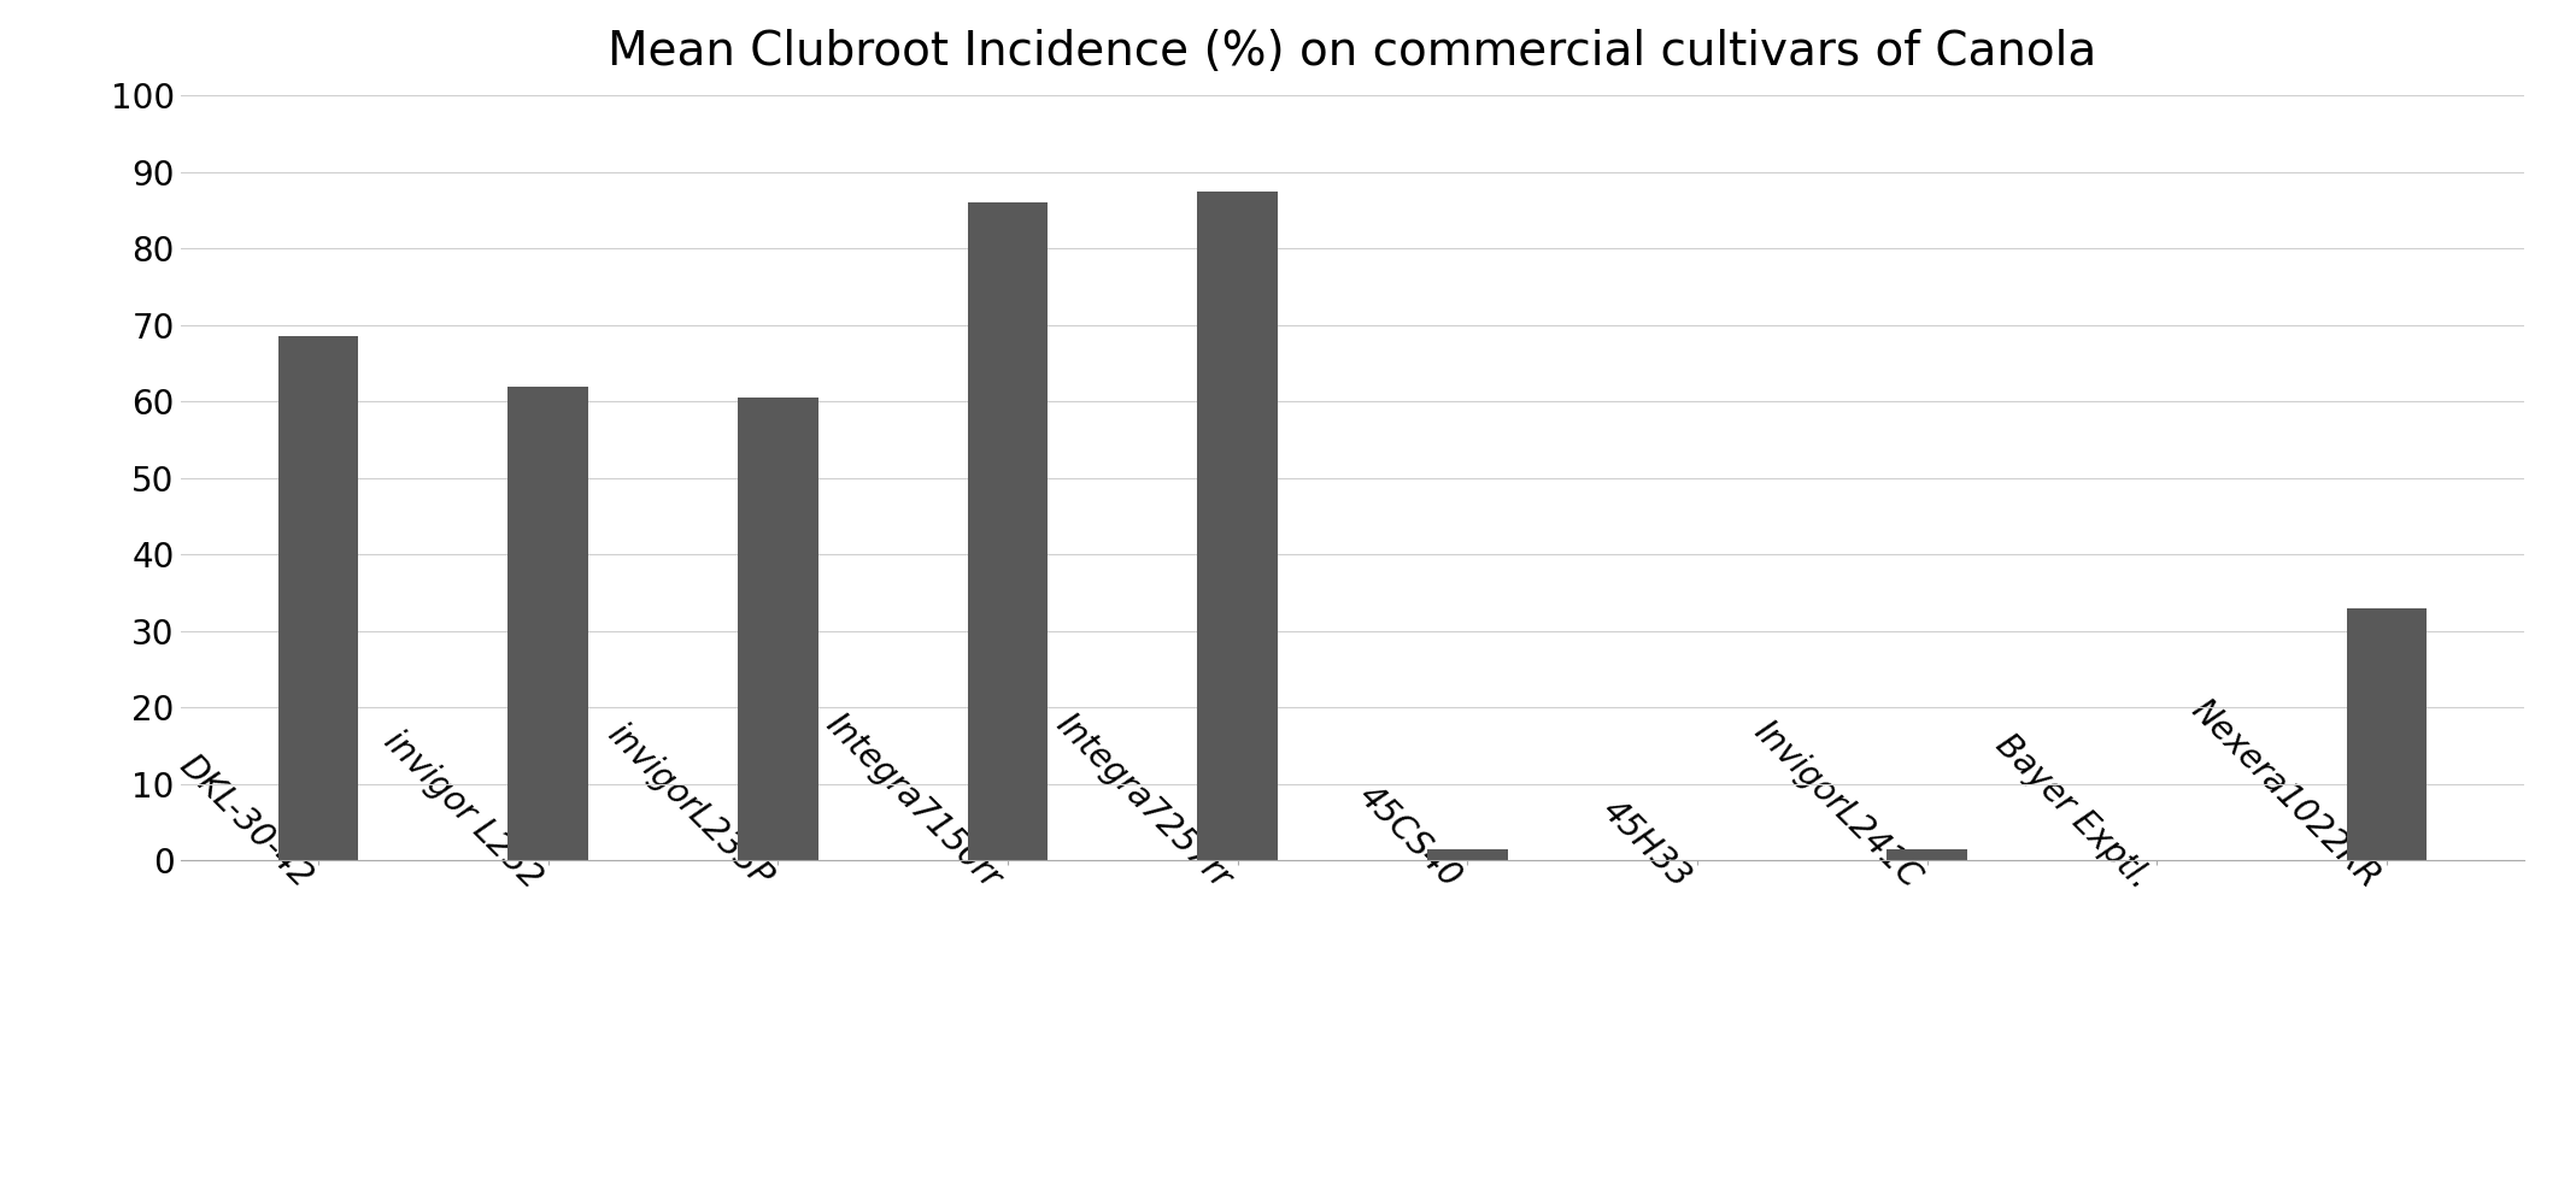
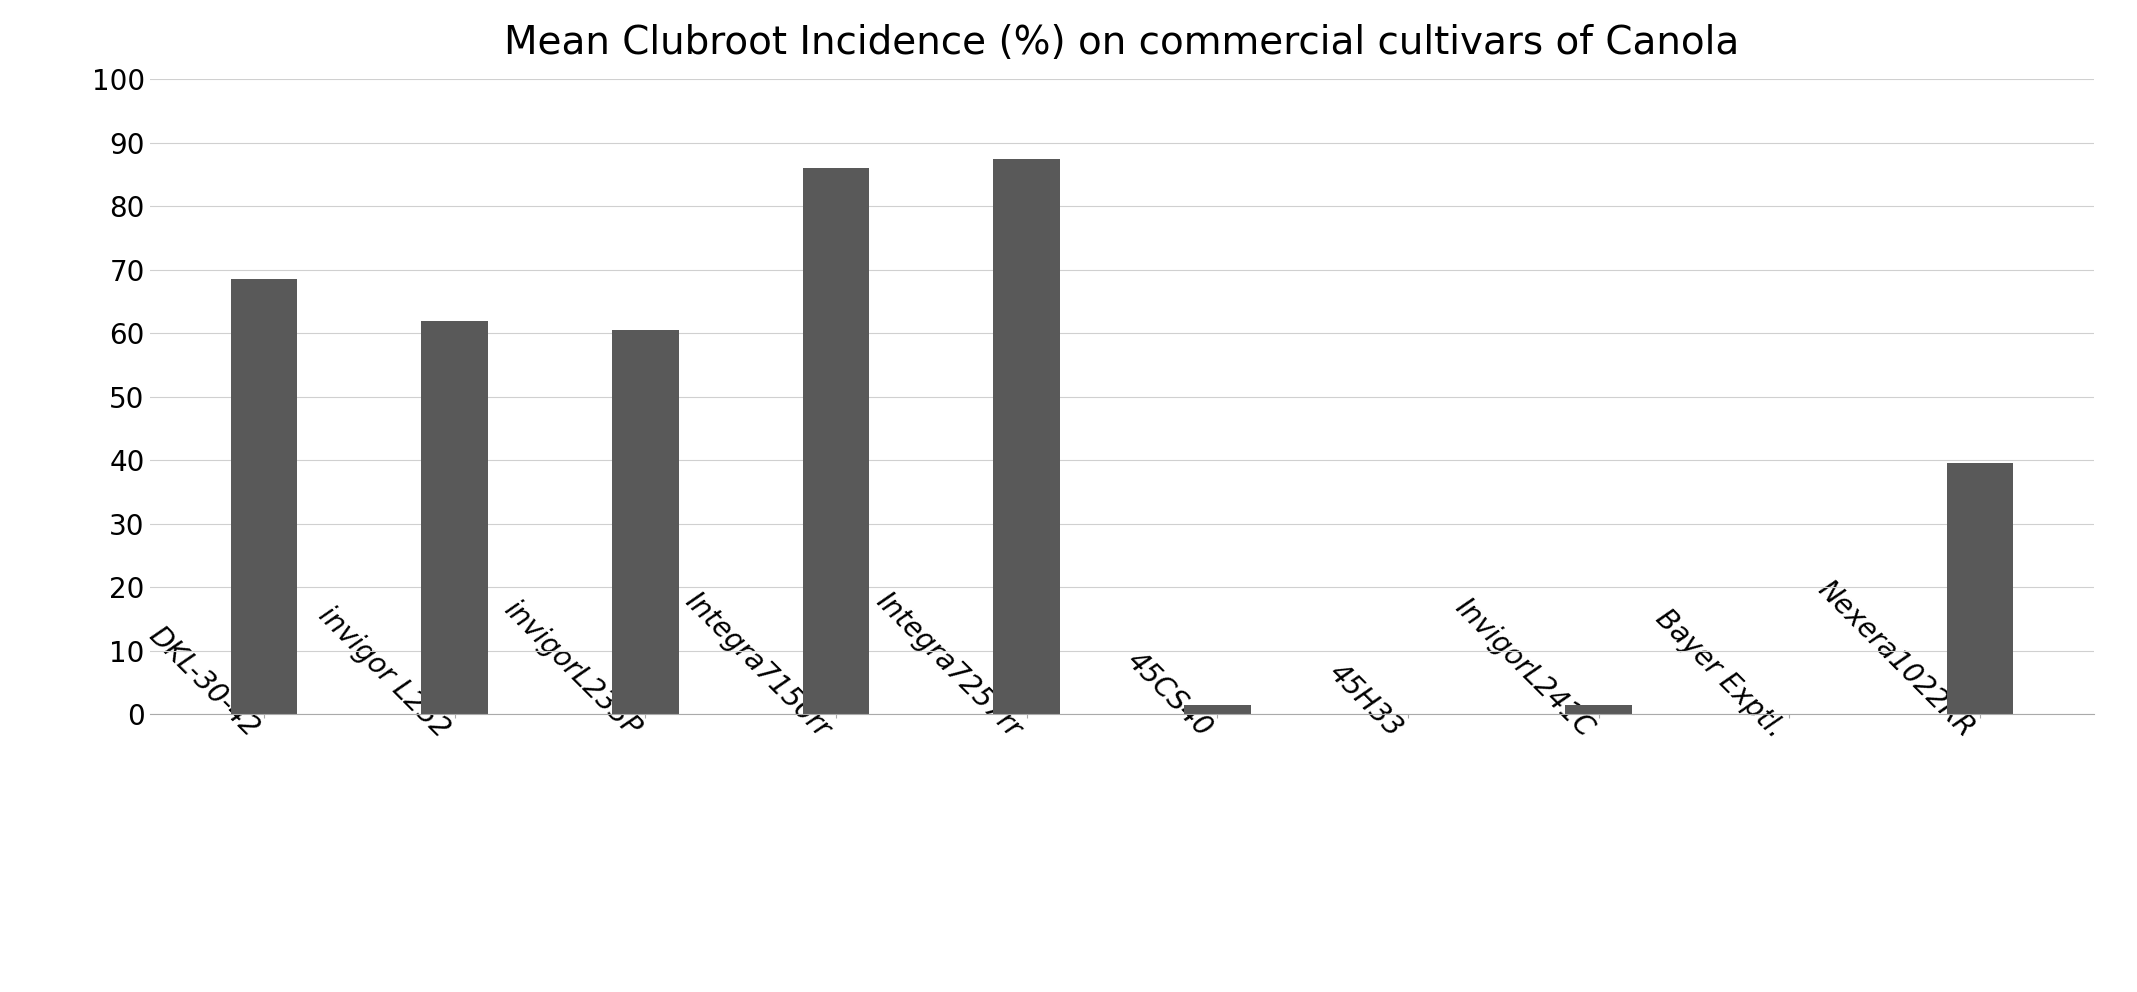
Nexera1022RR: 33.0 -> 39.5
